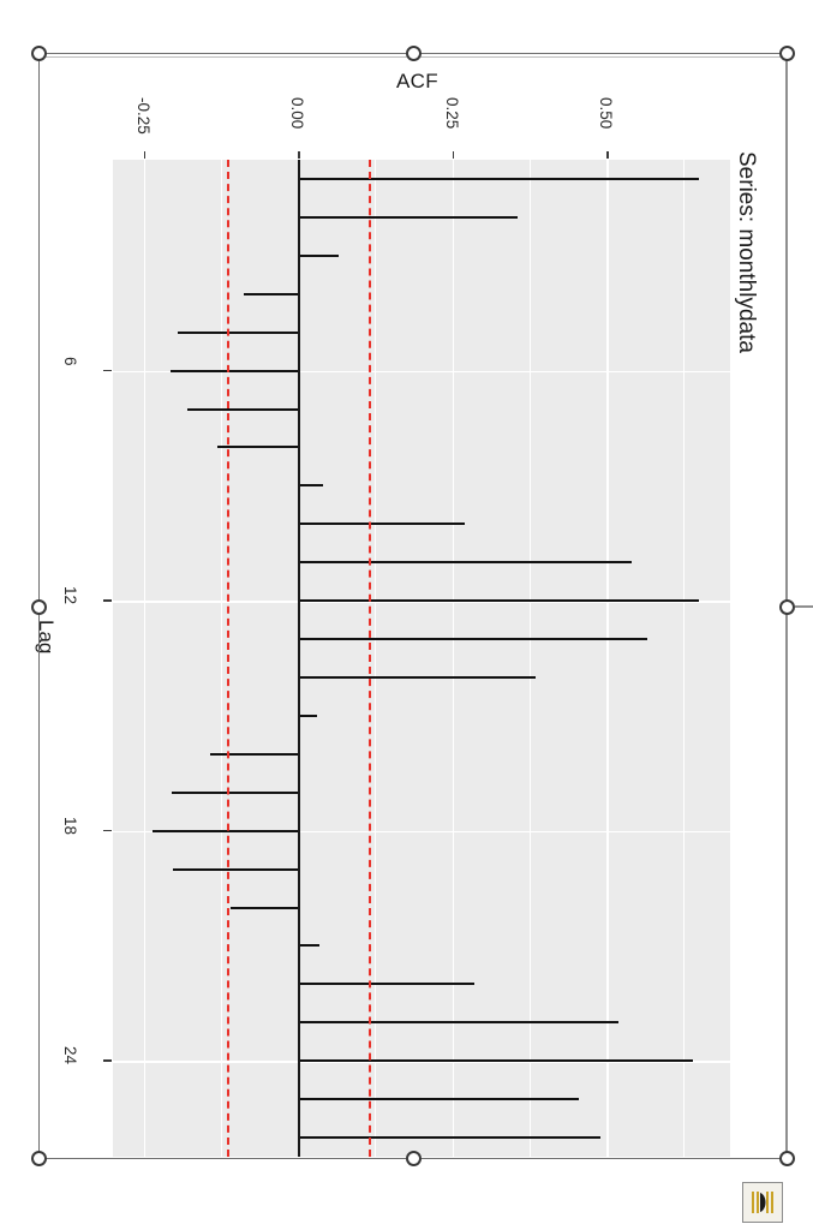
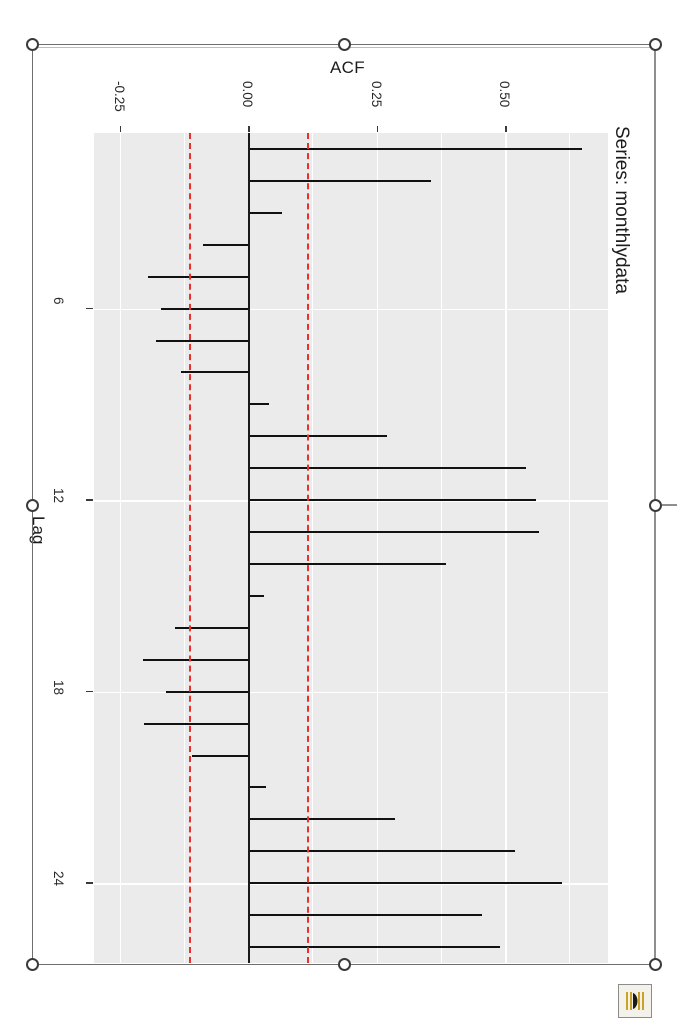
6: -0.21 -> -0.17
12: 0.65 -> 0.56
18: -0.23 -> -0.16
24: 0.64 -> 0.61
